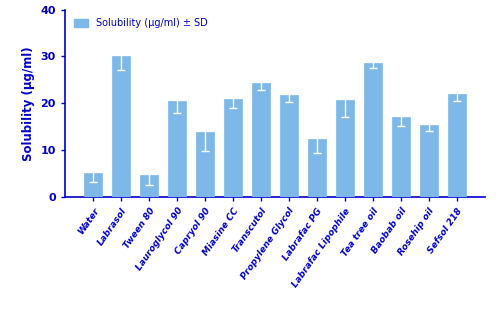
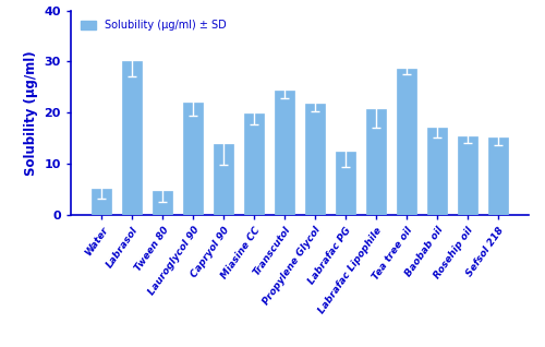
Lauroglycol 90: 20.5 -> 22.0
Miasine CC: 21.0 -> 19.8
Sefsol 218: 22.0 -> 15.2
